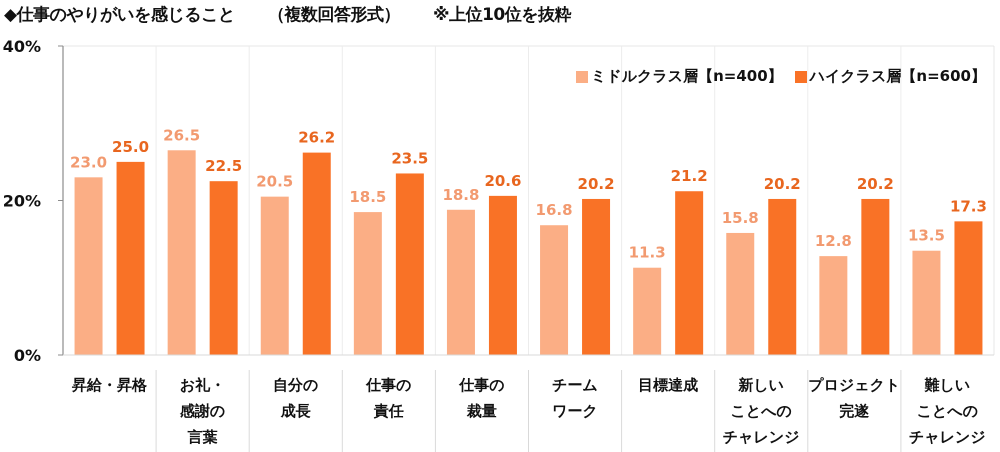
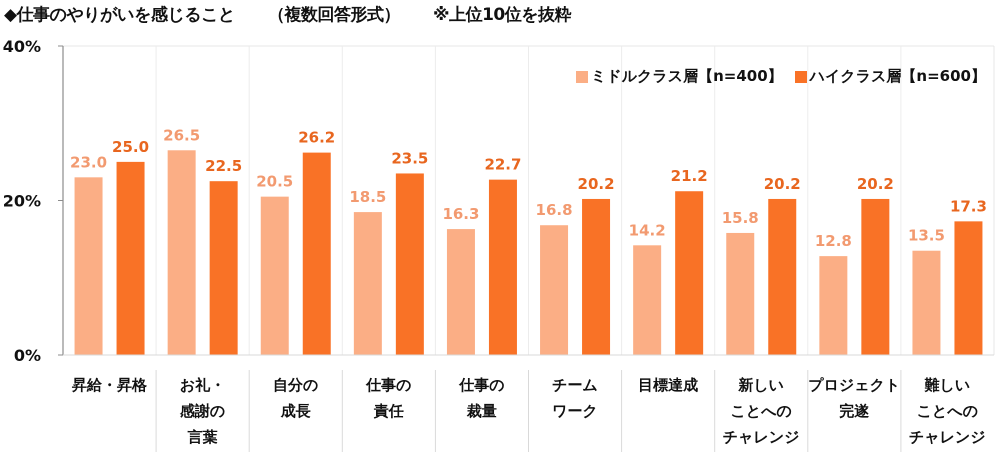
ミドルクラス層【n=400】/仕事の 裁量: 18.8 -> 16.3
ハイクラス層【n=600】/仕事の 裁量: 20.6 -> 22.7
ミドルクラス層【n=400】/目標達成: 11.3 -> 14.2
